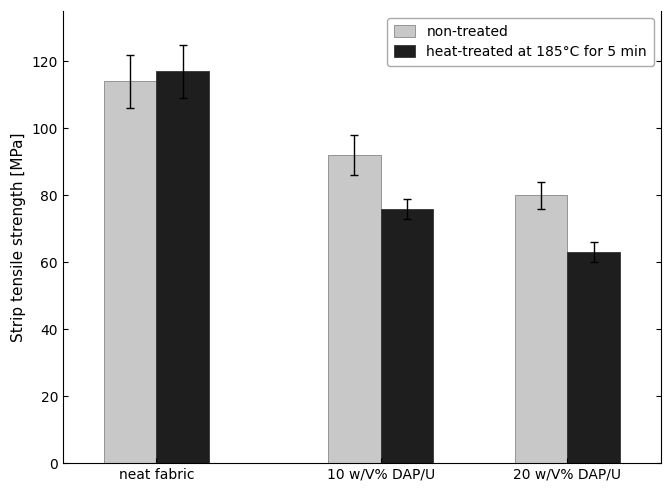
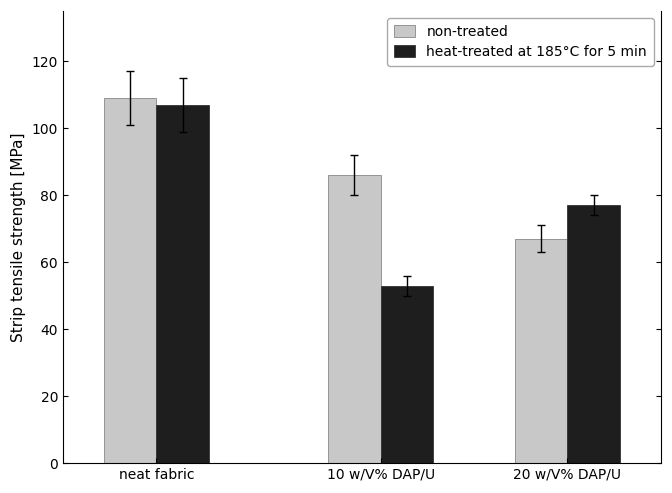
non-treated/neat fabric: 114 -> 109
heat-treated at 185°C for 5 min/neat fabric: 117 -> 107
non-treated/10 w/V% DAP/U: 92 -> 86
heat-treated at 185°C for 5 min/10 w/V% DAP/U: 76 -> 53
non-treated/20 w/V% DAP/U: 80 -> 67
heat-treated at 185°C for 5 min/20 w/V% DAP/U: 63 -> 77
